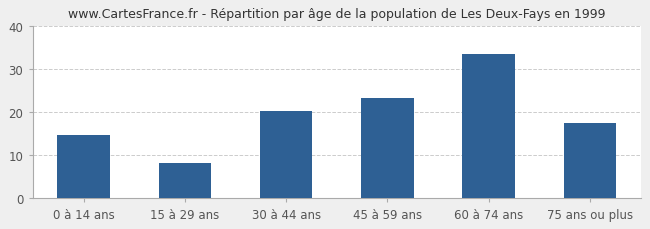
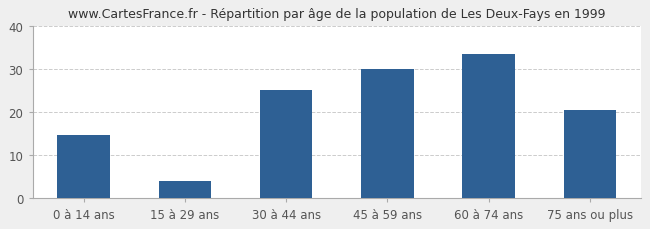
15 à 29 ans: 8.2 -> 4.0
30 à 44 ans: 20.2 -> 25.0
45 à 59 ans: 23.2 -> 30.0
75 ans ou plus: 17.3 -> 20.5
